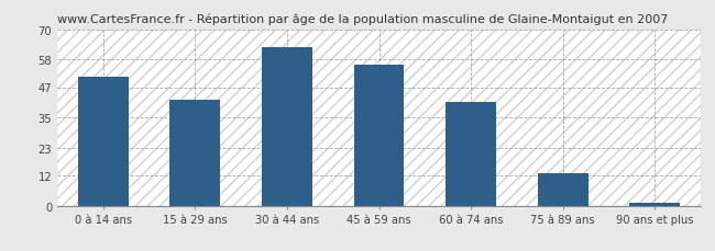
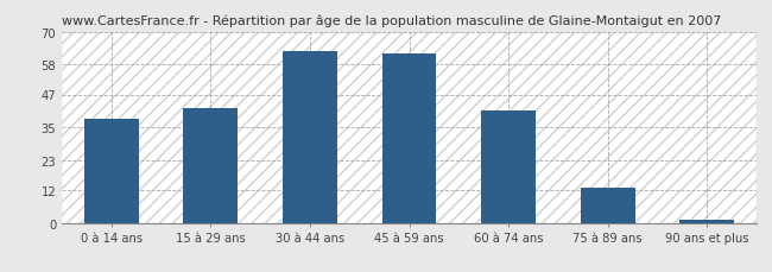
0 à 14 ans: 51 -> 38
45 à 59 ans: 56 -> 62
